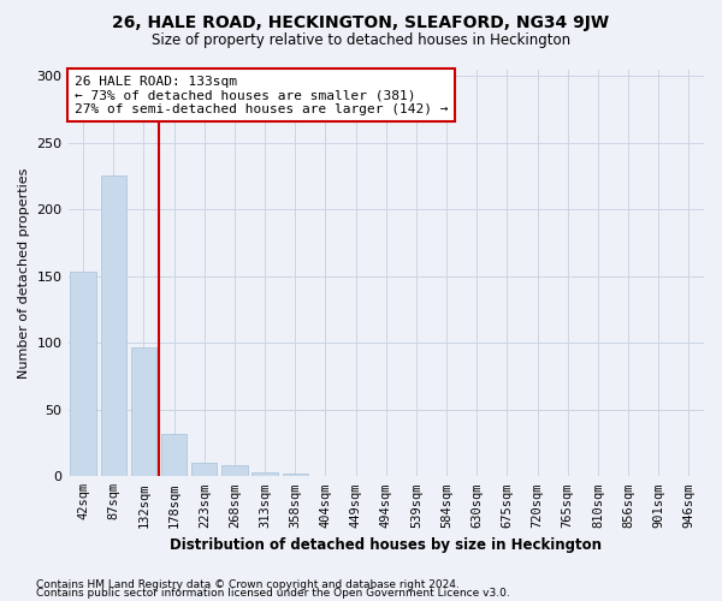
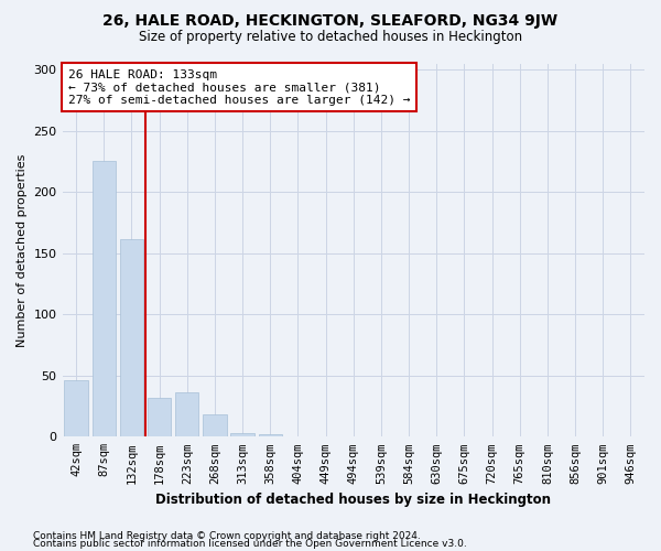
42sqm: 153 -> 46
132sqm: 97 -> 161
223sqm: 10 -> 36
268sqm: 8 -> 18
